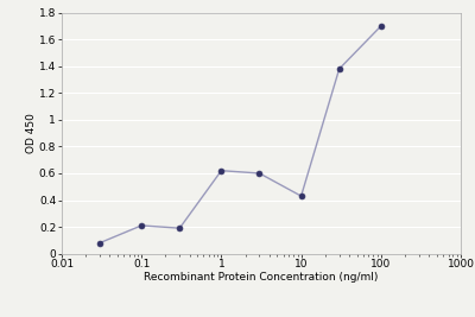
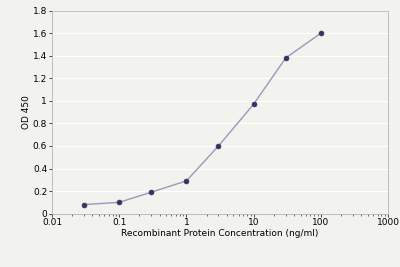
0.1: 0.21 -> 0.10
1: 0.62 -> 0.29
10: 0.43 -> 0.97
100: 1.70 -> 1.60
